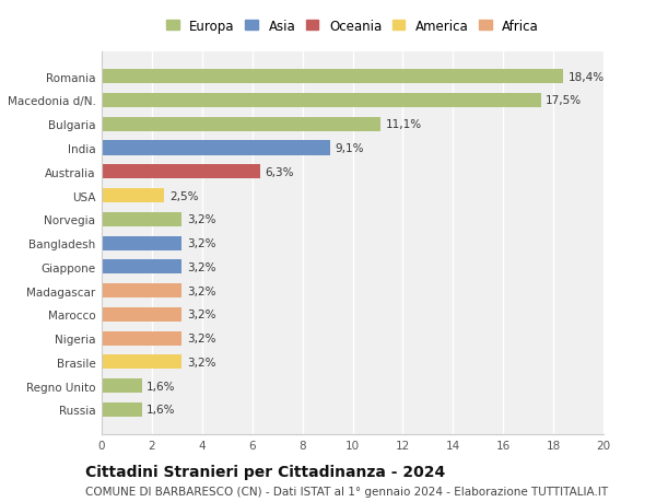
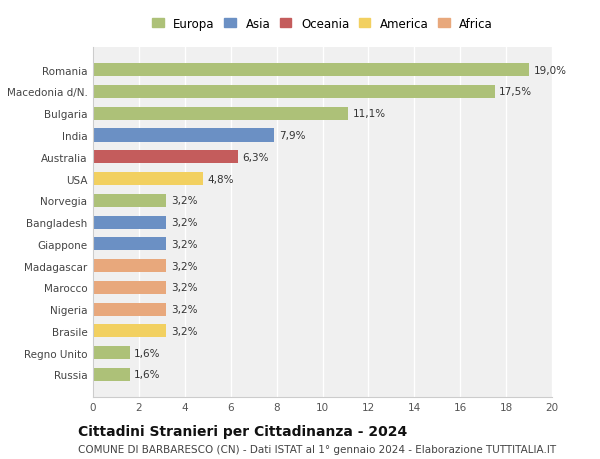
Romania: 18,4% -> 19,0%
India: 9,1% -> 7,9%
USA: 2,5% -> 4,8%
